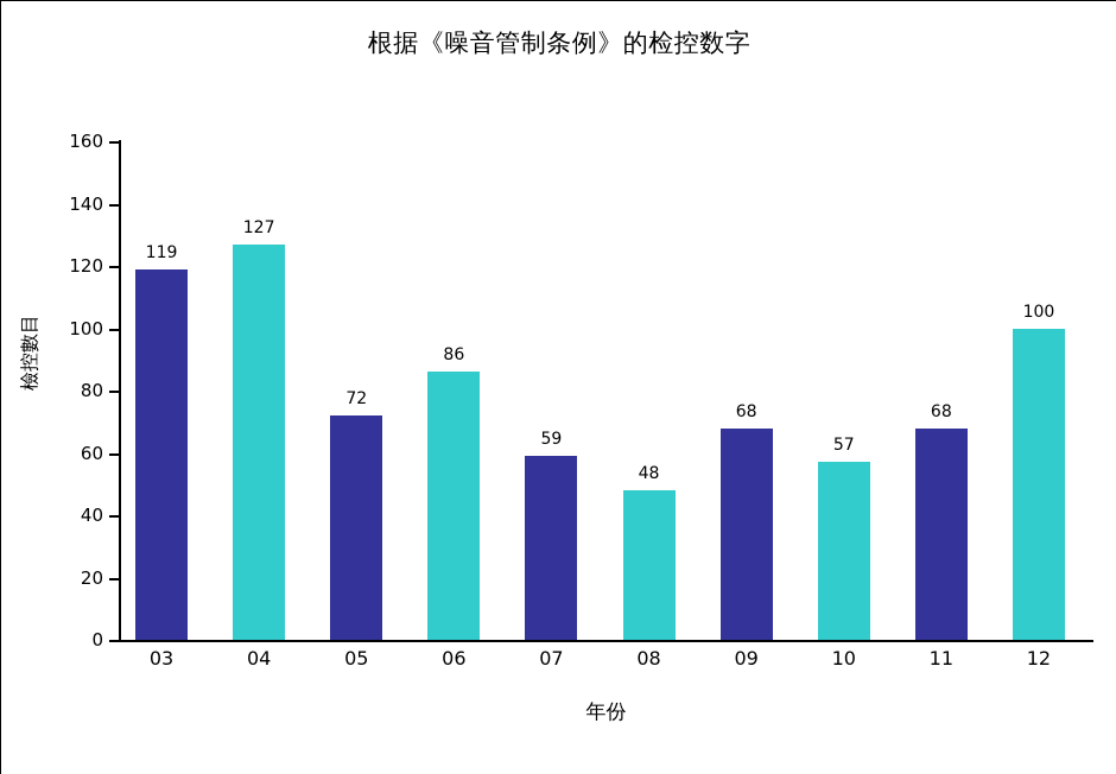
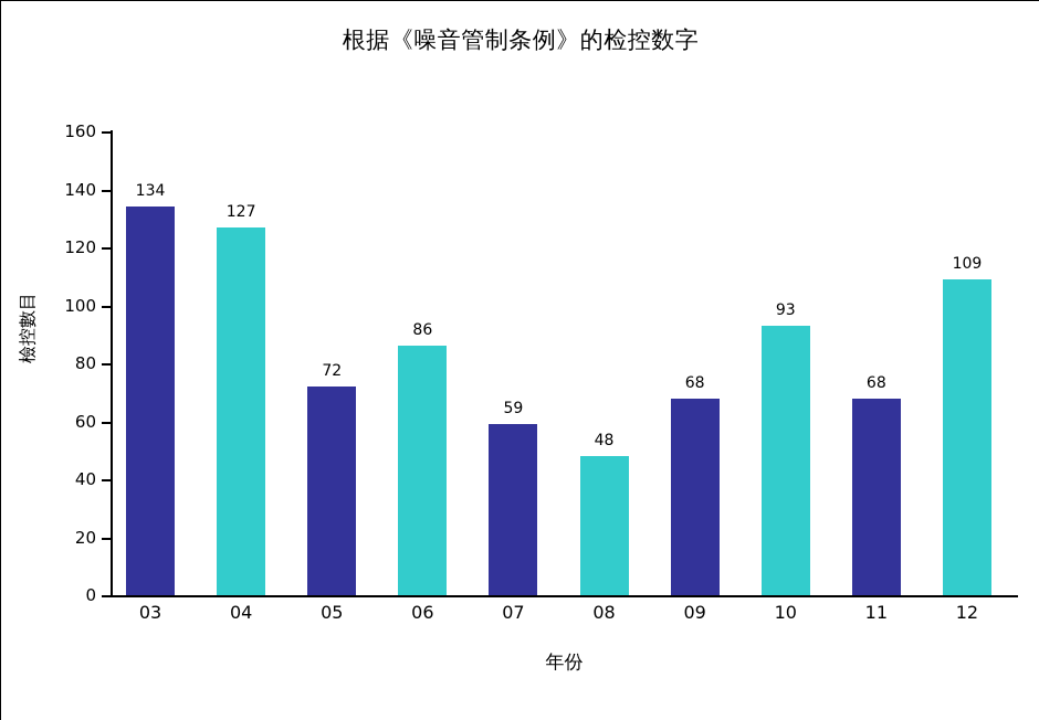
03: 119 -> 134
10: 57 -> 93
12: 100 -> 109
